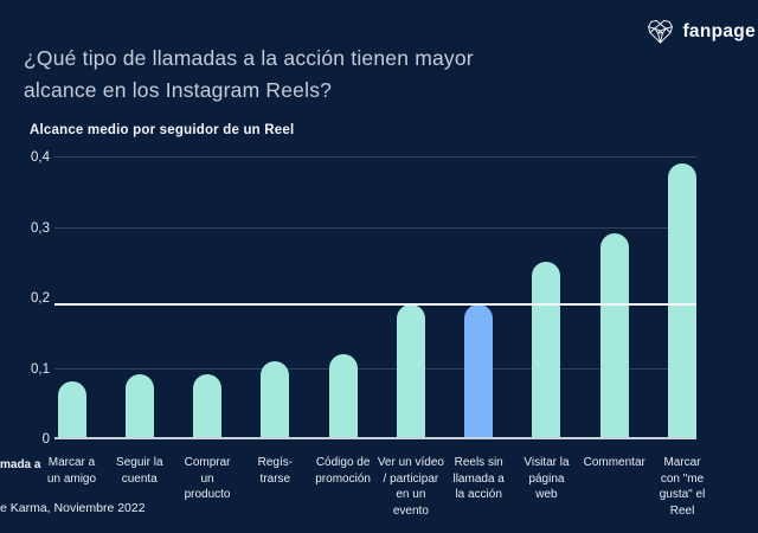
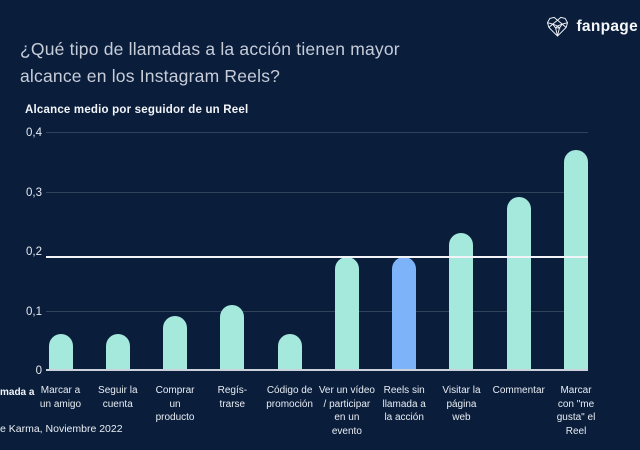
Marcar a un amigo: 0,08 -> 0,06
Seguir la cuenta: 0,09 -> 0,06
Código de promoción: 0,12 -> 0,06
Visitar la página web: 0,25 -> 0,23
Marcar con "me gusta" el Reel: 0,39 -> 0,37
